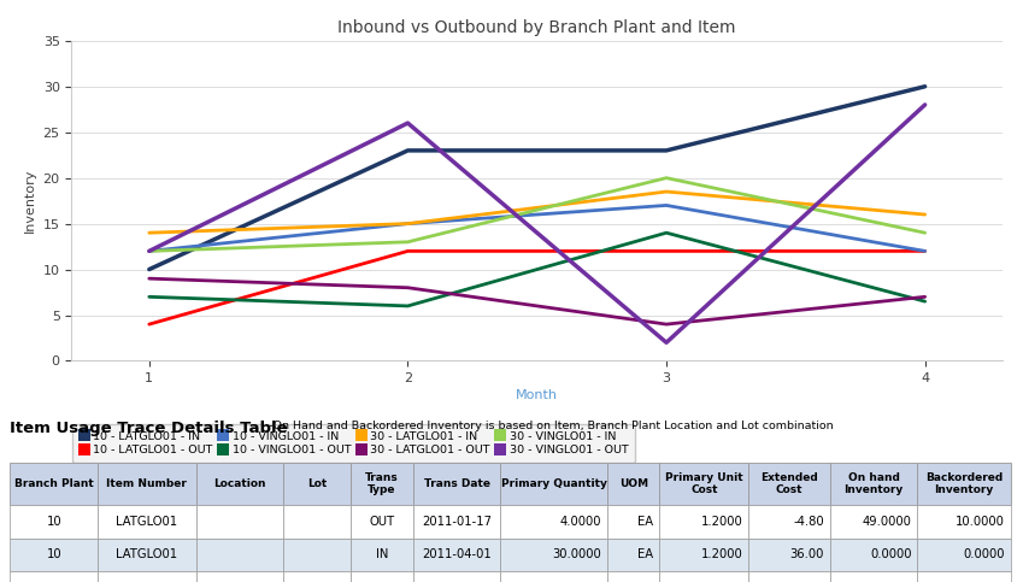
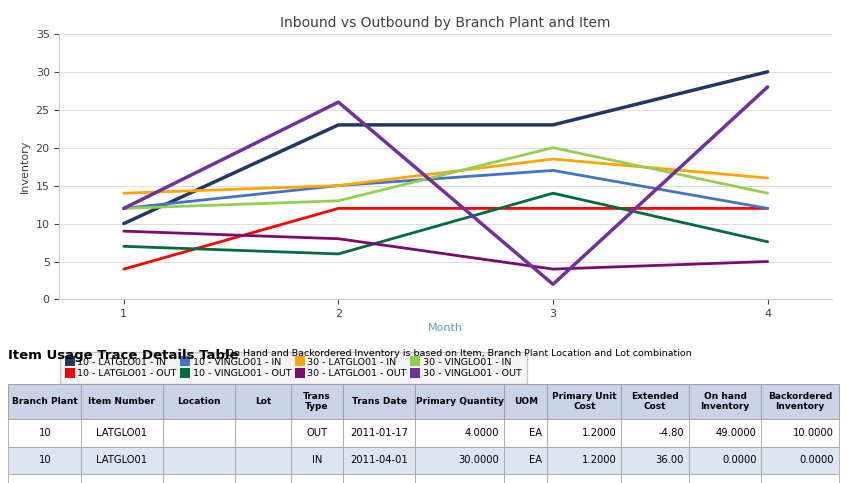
10 - VINGLO01 - OUT/4: 6.5 -> 7.6
30 - LATGLO01 - OUT/4: 7 -> 5
